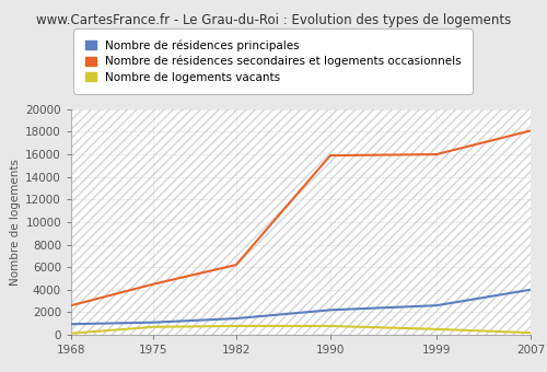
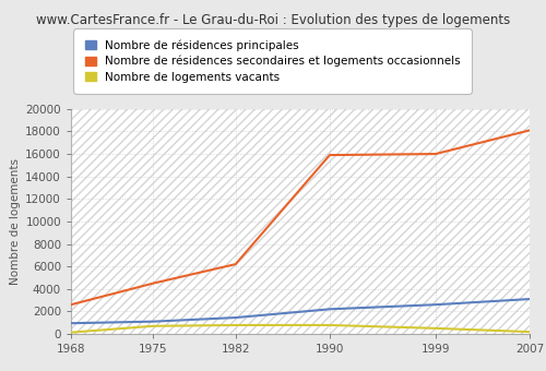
Nombre de résidences principales/2007: 4000 -> 3100
